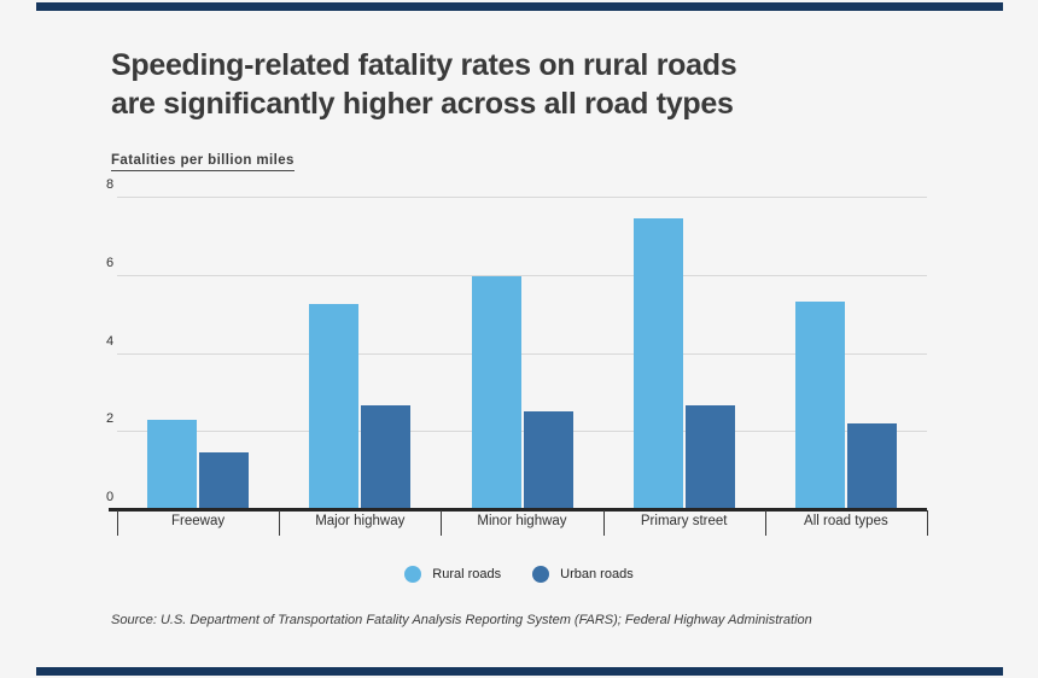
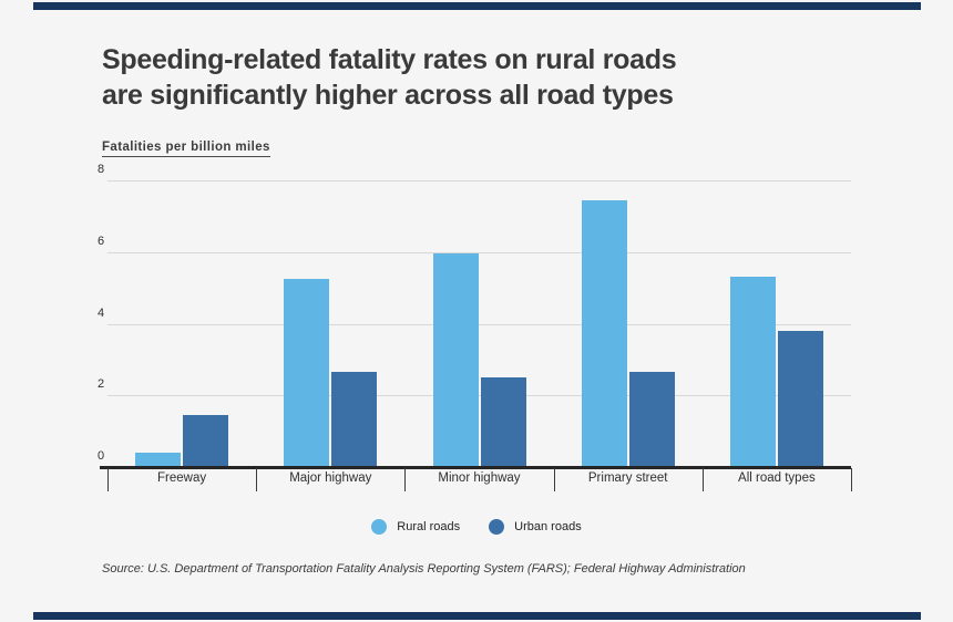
Rural roads/Freeway: 2.3 -> 0.4
Urban roads/All road types: 2.2 -> 3.8
